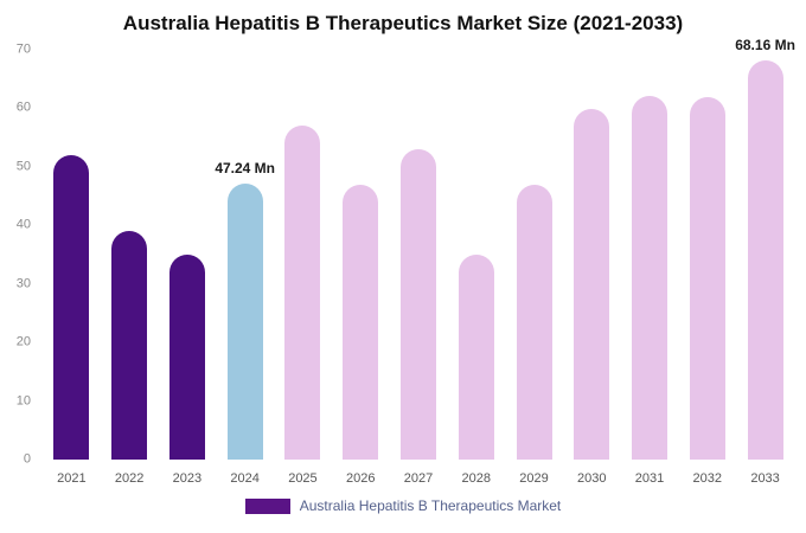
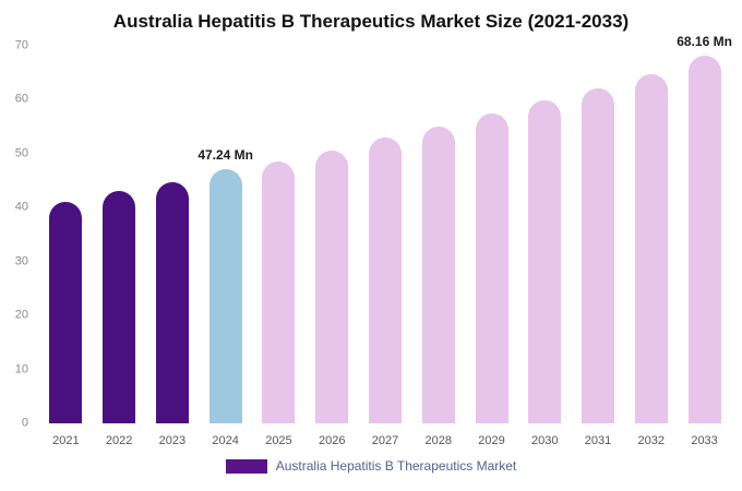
2021: 52 -> 41
2022: 39 -> 43
2023: 35 -> 45
2025: 57 -> 48
2026: 47 -> 50
2028: 35 -> 55
2029: 47 -> 58
2032: 62 -> 65
